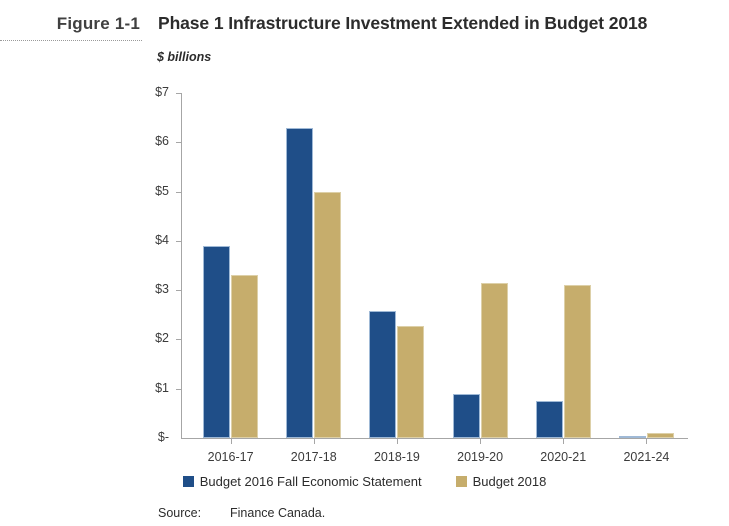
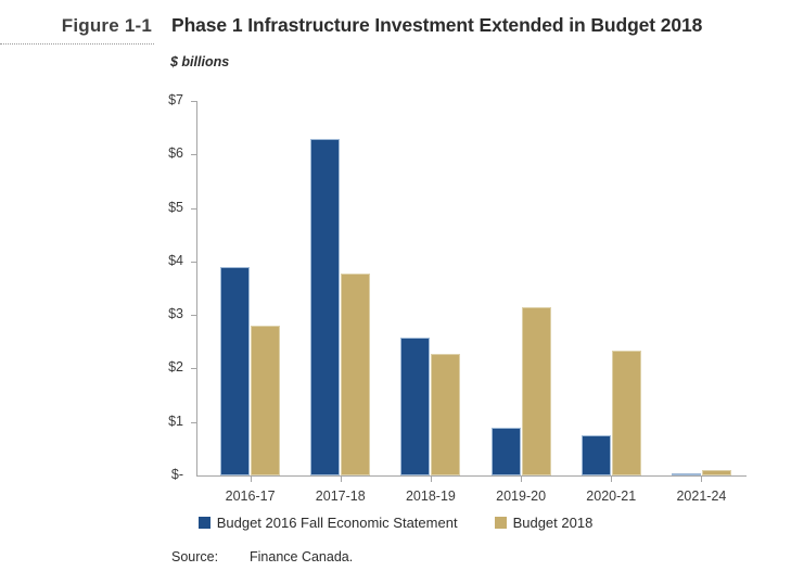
Budget 2018/2016-17: $3.3 -> $2.8
Budget 2018/2017-18: $5.0 -> $3.8
Budget 2018/2020-21: $3.1 -> $2.3
